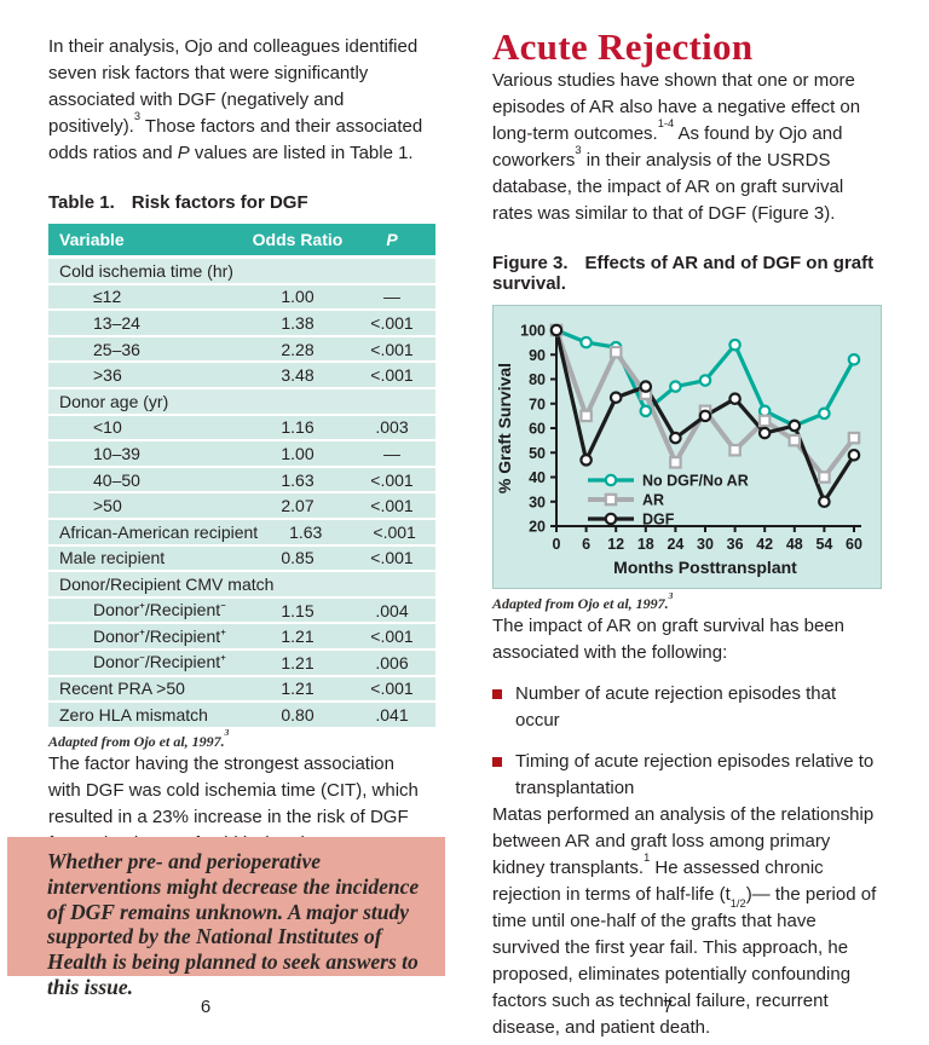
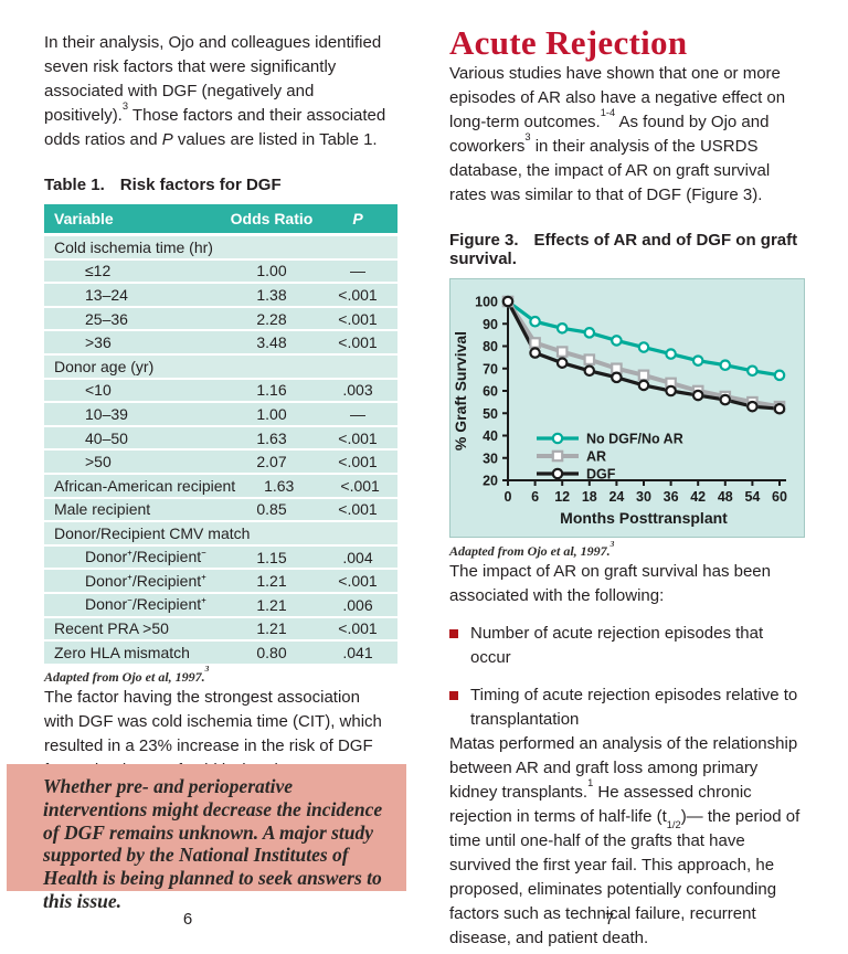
No DGF/No AR/6: 95 -> 91
AR/6: 65 -> 82
DGF/6: 47 -> 77
No DGF/No AR/12: 93 -> 88
AR/12: 91 -> 78
No DGF/No AR/18: 67 -> 86
DGF/18: 77 -> 69
No DGF/No AR/24: 77 -> 82
AR/24: 46 -> 70
DGF/24: 56 -> 66
DGF/30: 65 -> 62
No DGF/No AR/36: 94 -> 76
AR/36: 51 -> 64
DGF/36: 72 -> 60
No DGF/No AR/42: 67 -> 74
AR/42: 63 -> 60
No DGF/No AR/48: 61 -> 72
AR/48: 55 -> 58
DGF/48: 61 -> 56
No DGF/No AR/54: 66 -> 69
AR/54: 40 -> 55
DGF/54: 30 -> 53
No DGF/No AR/60: 88 -> 67
AR/60: 56 -> 53
DGF/60: 49 -> 52
